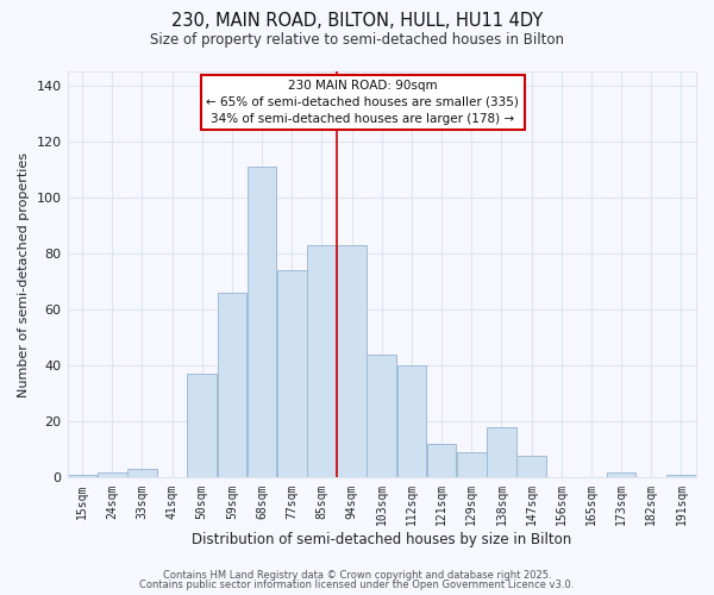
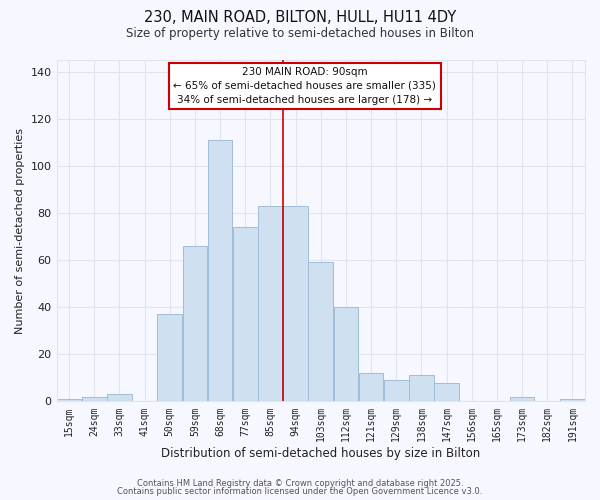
103sqm: 44 -> 59
138sqm: 18 -> 11
